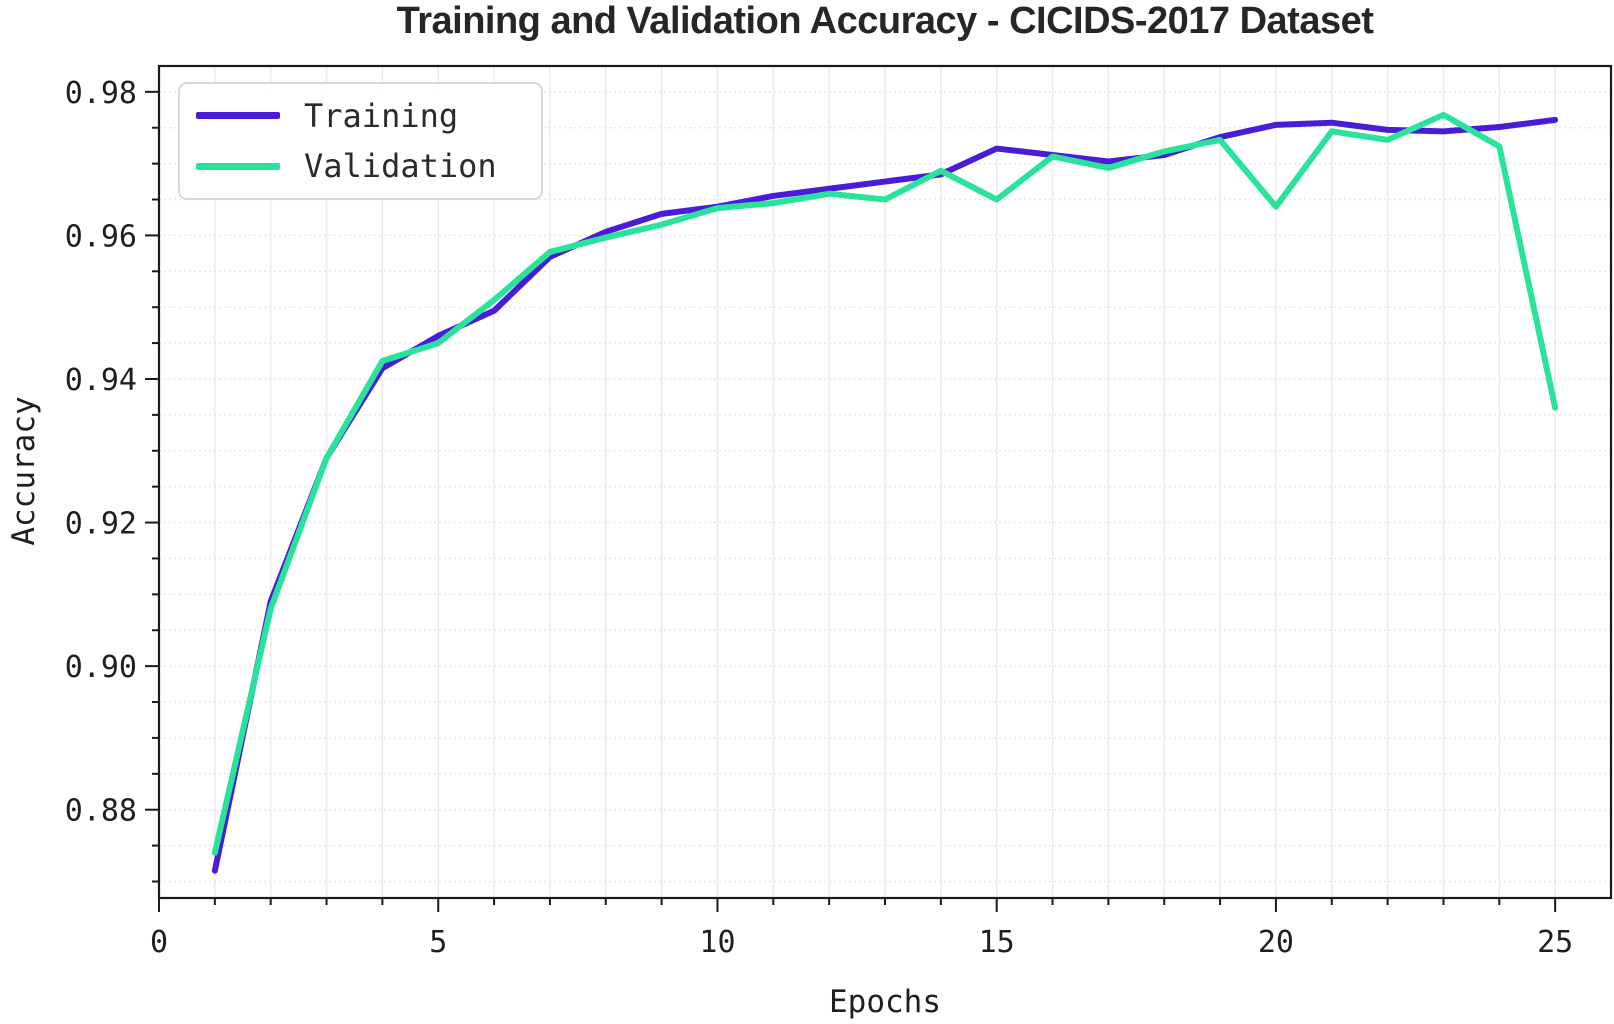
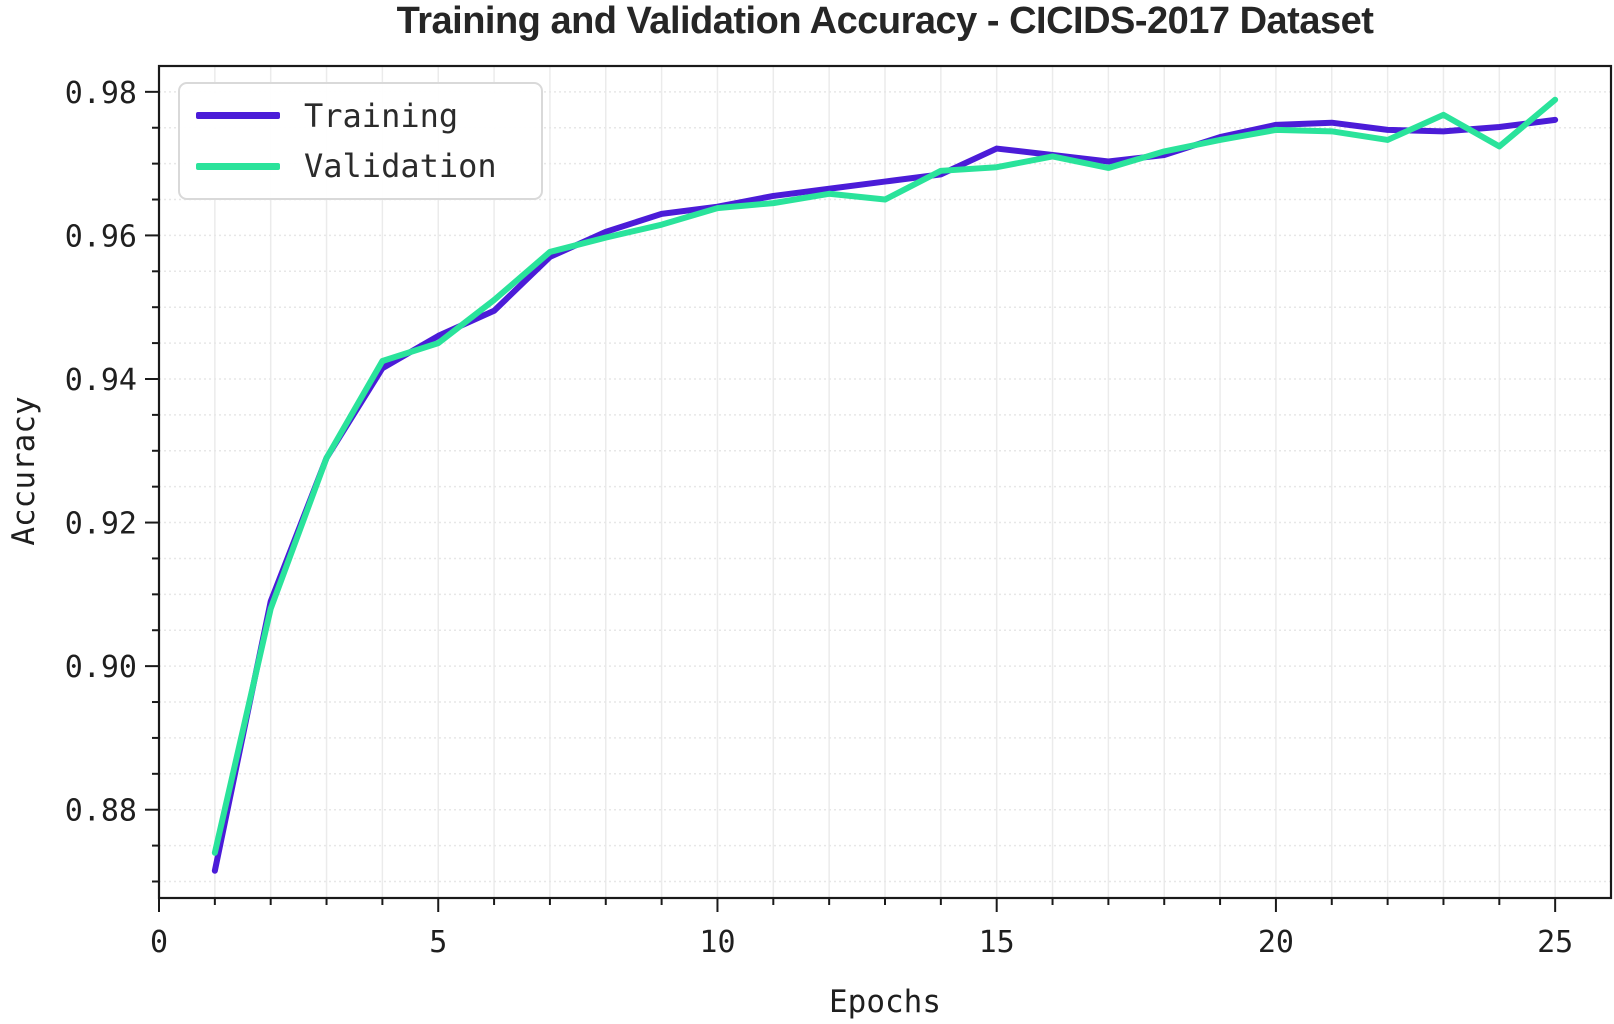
Validation/15: 0.965 -> 0.970
Validation/20: 0.964 -> 0.975
Validation/25: 0.936 -> 0.979
